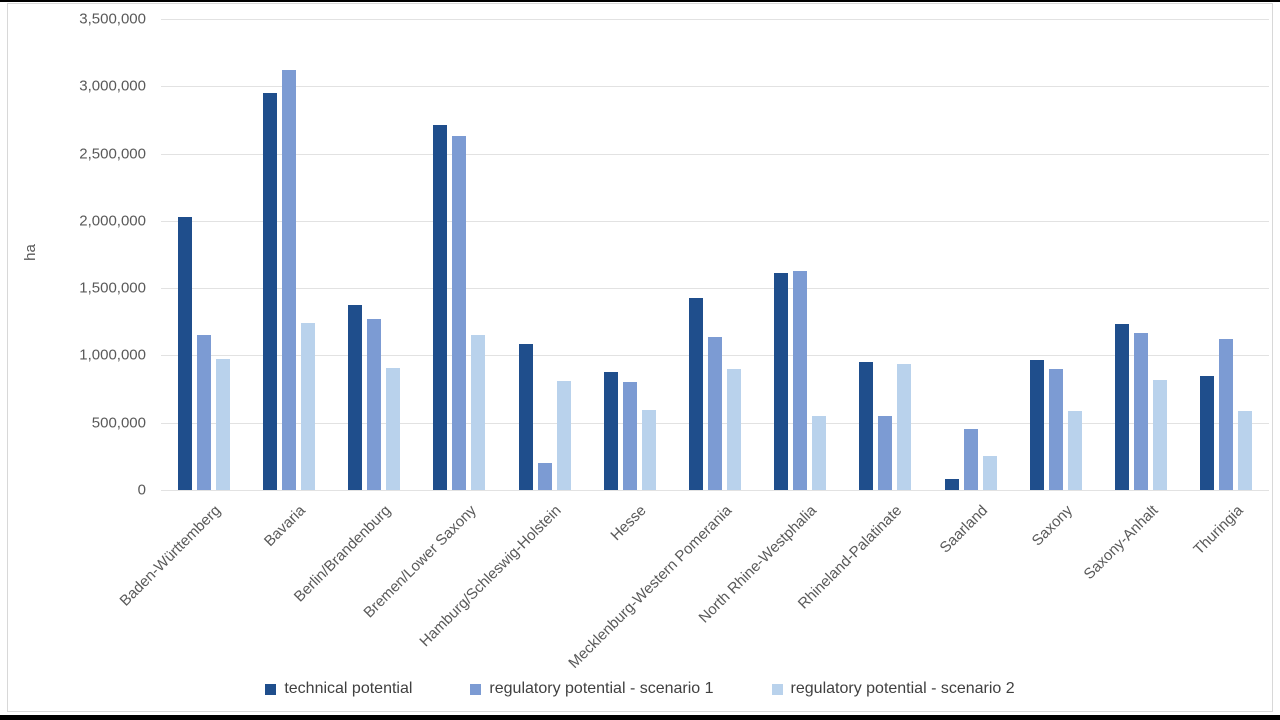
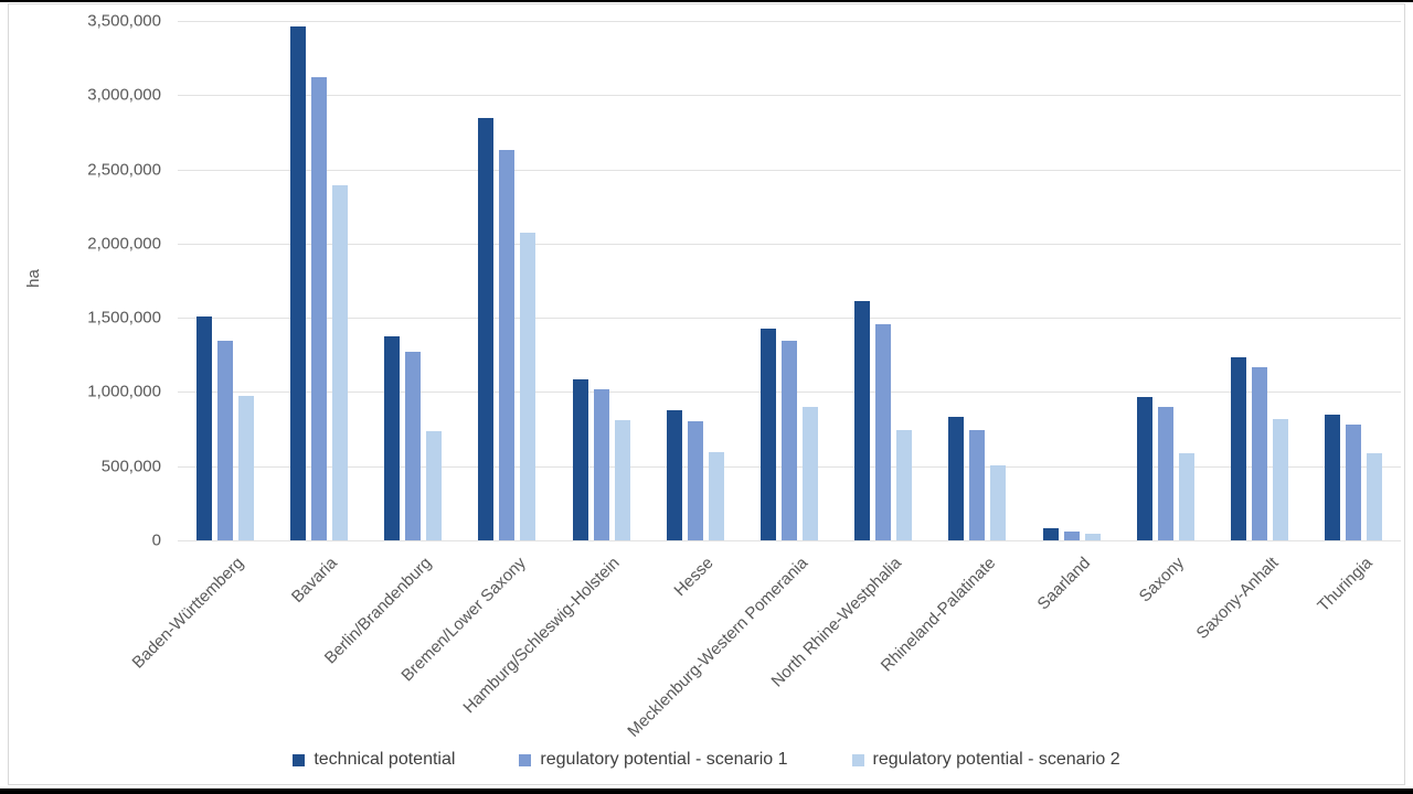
technical potential/Baden-Württemberg: 2030000 -> 1510000
regulatory potential - scenario 1/Baden-Württemberg: 1150000 -> 1340000
technical potential/Bavaria: 2950000 -> 3460000
regulatory potential - scenario 2/Bavaria: 1240000 -> 2400000
regulatory potential - scenario 2/Berlin/Brandenburg: 910000 -> 740000
technical potential/Bremen/Lower Saxony: 2710000 -> 2840000
regulatory potential - scenario 2/Bremen/Lower Saxony: 1150000 -> 2080000
regulatory potential - scenario 1/Hamburg/Schleswig-Holstein: 200000 -> 1020000
regulatory potential - scenario 1/Mecklenburg-Western Pomerania: 1140000 -> 1340000
regulatory potential - scenario 1/North Rhine-Westphalia: 1630000 -> 1460000
regulatory potential - scenario 2/North Rhine-Westphalia: 550000 -> 740000
technical potential/Rhineland-Palatinate: 950000 -> 830000
regulatory potential - scenario 1/Rhineland-Palatinate: 550000 -> 740000
regulatory potential - scenario 2/Rhineland-Palatinate: 940000 -> 500000
regulatory potential - scenario 1/Saarland: 450000 -> 60000
regulatory potential - scenario 2/Saarland: 250000 -> 40000
regulatory potential - scenario 1/Thuringia: 1120000 -> 780000
